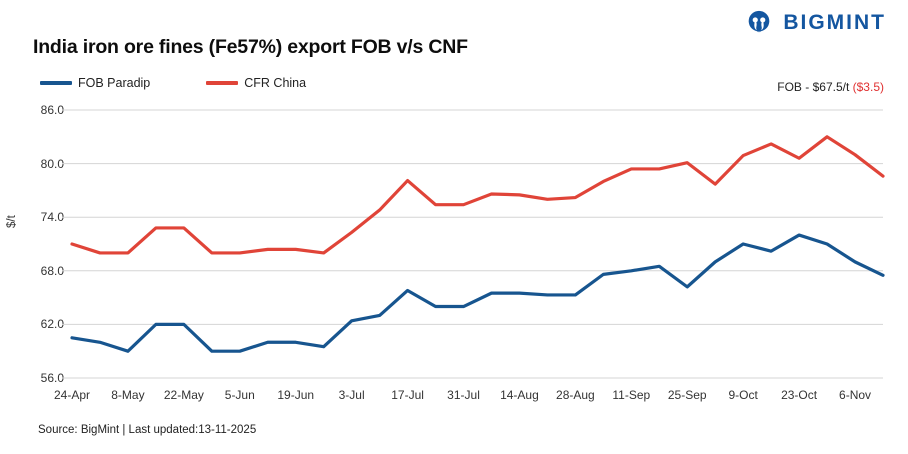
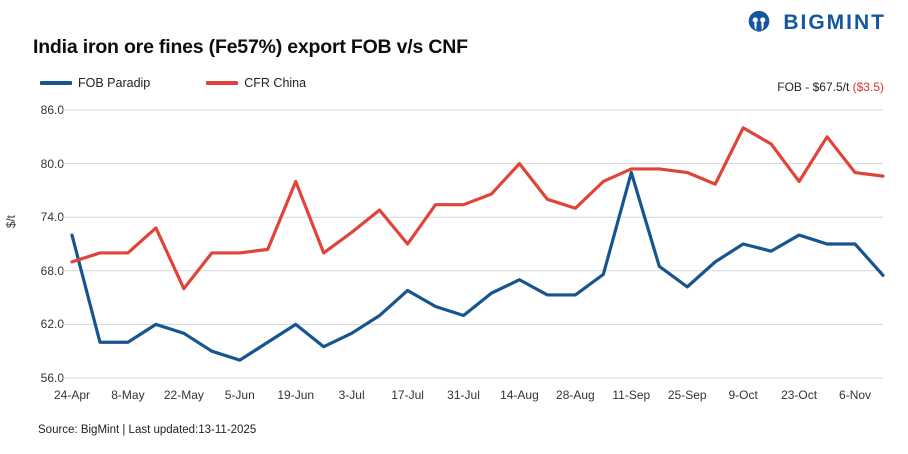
FOB Paradip/24-Apr: 60 -> 72
CFR China/24-Apr: 71 -> 69
FOB Paradip/8-May: 59 -> 60
FOB Paradip/22-May: 62 -> 61
CFR China/22-May: 73 -> 66
FOB Paradip/5-Jun: 59 -> 58
FOB Paradip/19-Jun: 60 -> 62
CFR China/19-Jun: 70 -> 78
FOB Paradip/3-Jul: 62 -> 61
CFR China/17-Jul: 78 -> 71
FOB Paradip/31-Jul: 64 -> 63
FOB Paradip/14-Aug: 66 -> 67
CFR China/14-Aug: 76 -> 80
CFR China/28-Aug: 76 -> 75
FOB Paradip/11-Sep: 68 -> 79
CFR China/25-Sep: 80 -> 79
CFR China/9-Oct: 81 -> 84
CFR China/23-Oct: 81 -> 78
FOB Paradip/6-Nov: 69 -> 71
CFR China/6-Nov: 81 -> 79
